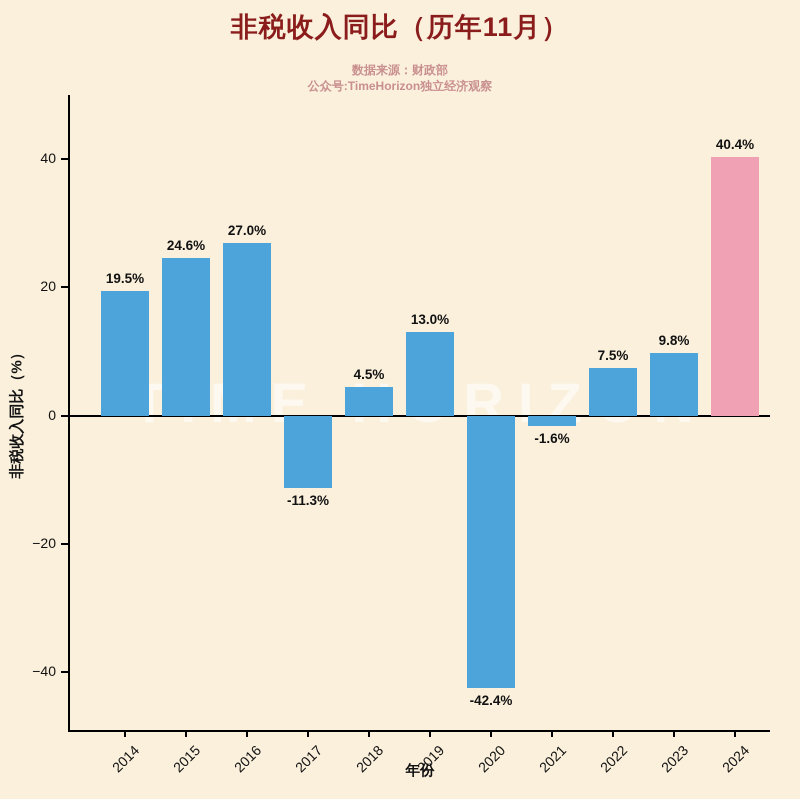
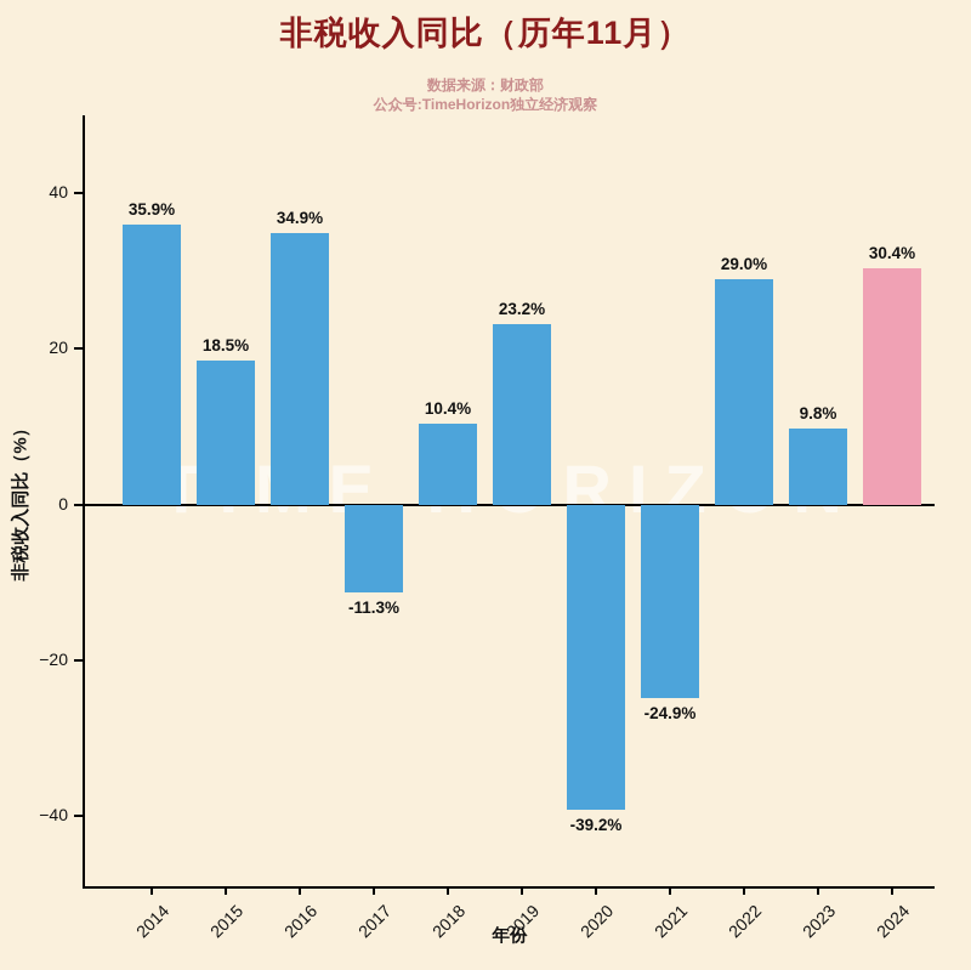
2014: 19.5% -> 35.9%
2015: 24.6% -> 18.5%
2016: 27.0% -> 34.9%
2018: 4.5% -> 10.4%
2019: 13.0% -> 23.2%
2020: -42.4% -> -39.2%
2021: -1.6% -> -24.9%
2022: 7.5% -> 29.0%
2024: 40.4% -> 30.4%
